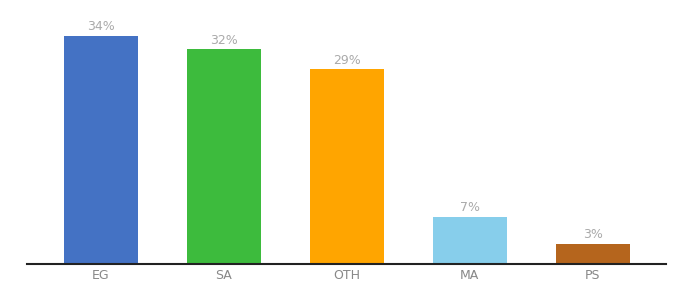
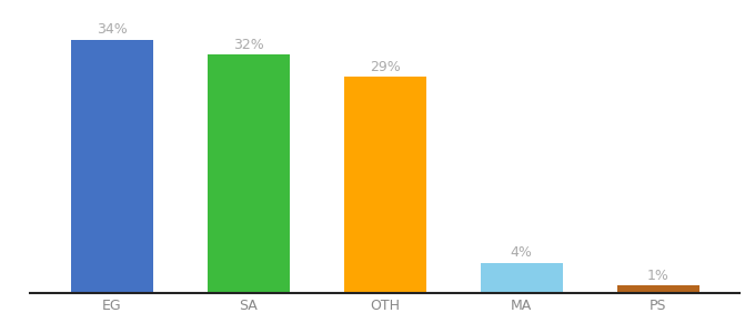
MA: 7% -> 4%
PS: 3% -> 1%
